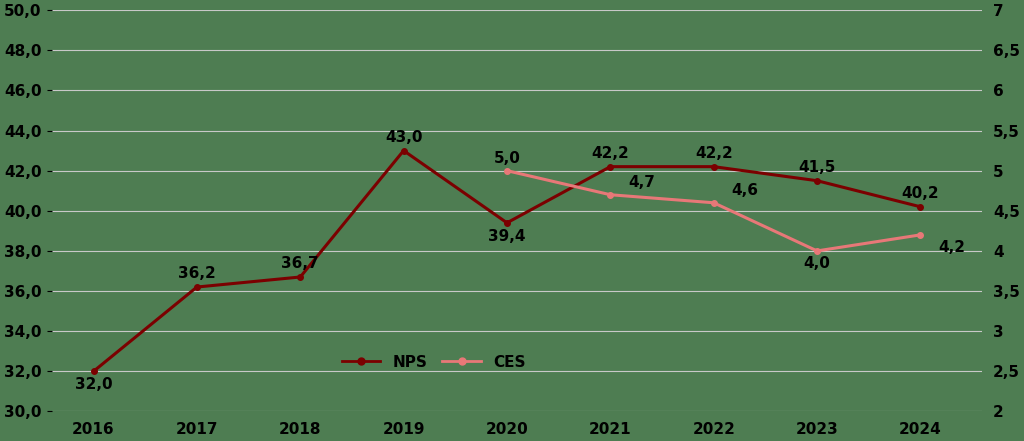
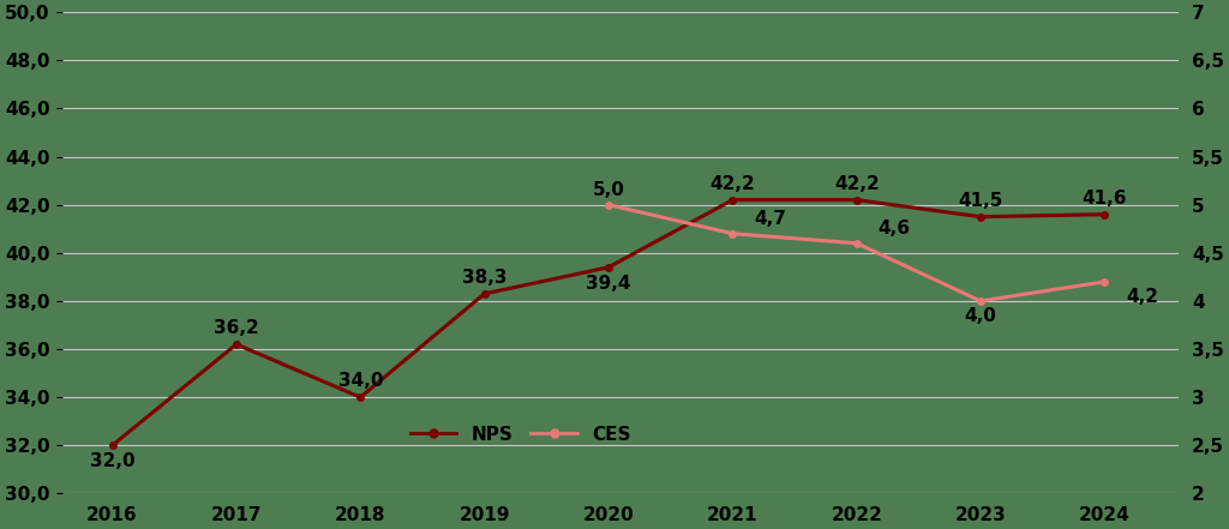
NPS/2018: 36,7 -> 34,0
NPS/2019: 43,0 -> 38,3
NPS/2024: 40,2 -> 41,6
